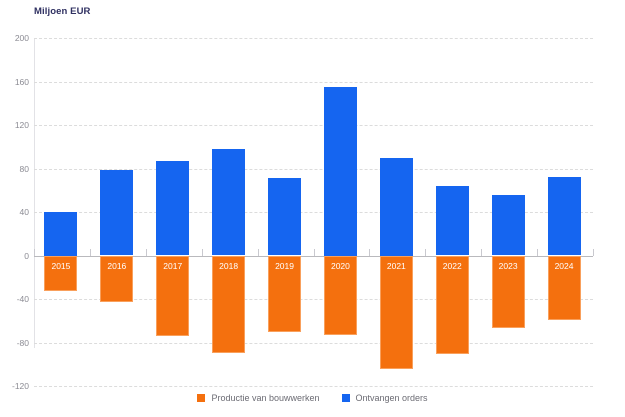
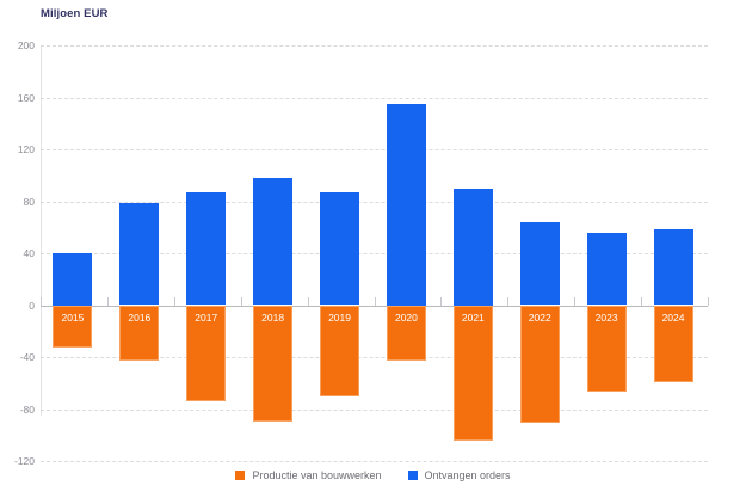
Ontvangen orders/2019: 71 -> 87
Productie van bouwwerken/2020: -73 -> -43
Ontvangen orders/2024: 72 -> 58
